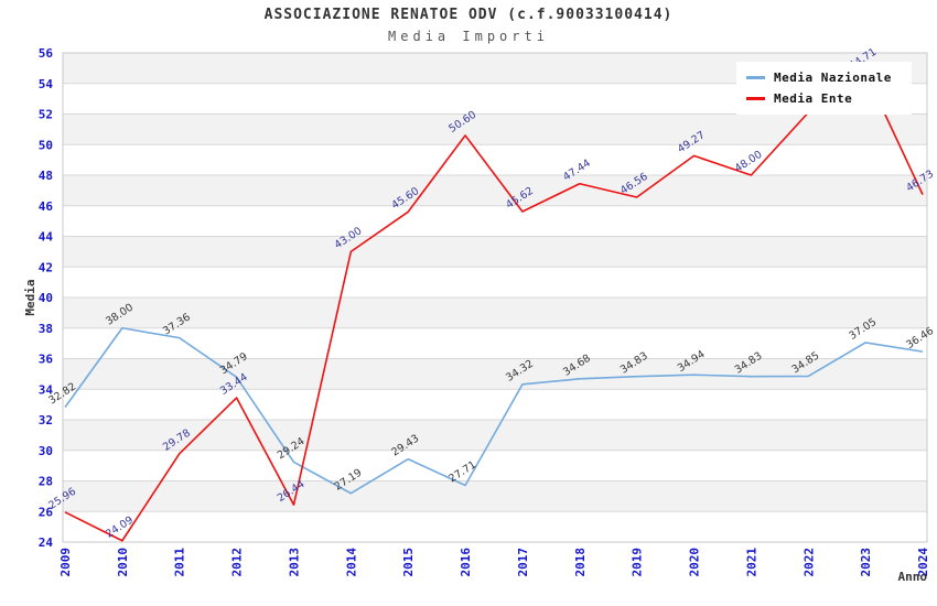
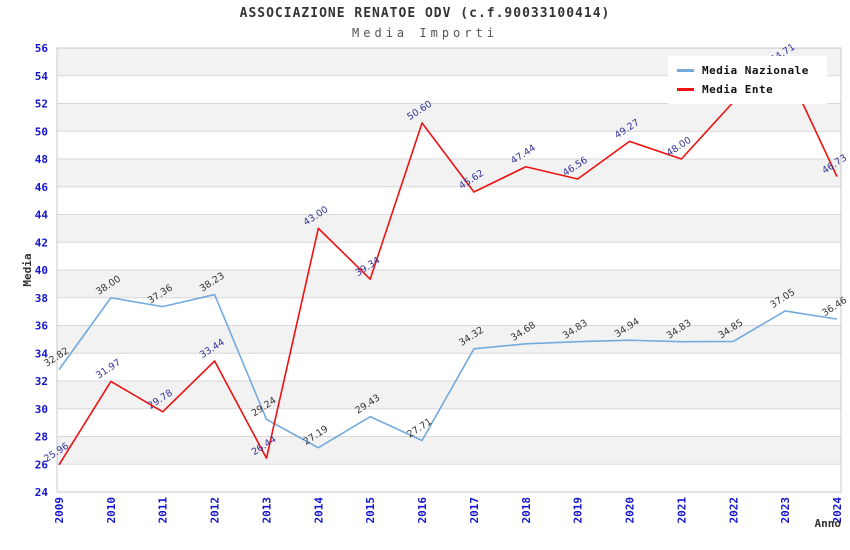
Media Ente/2010: 24.09 -> 31.97
Media Nazionale/2012: 34.79 -> 38.23
Media Ente/2015: 45.60 -> 39.34
